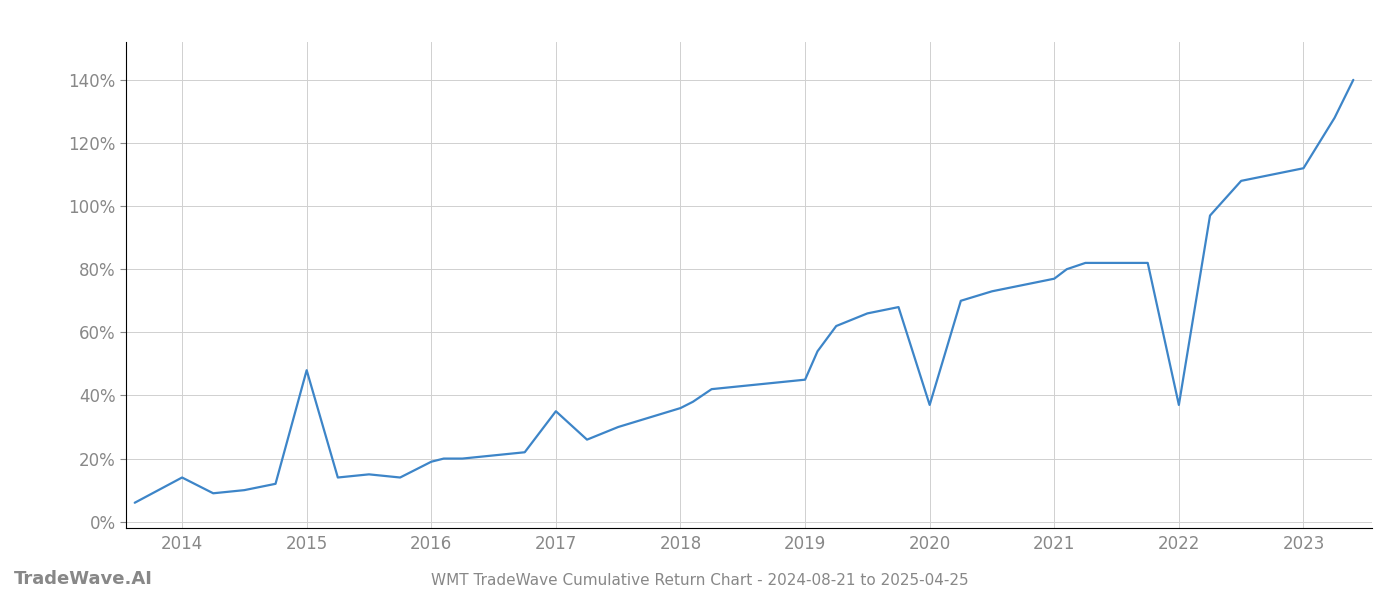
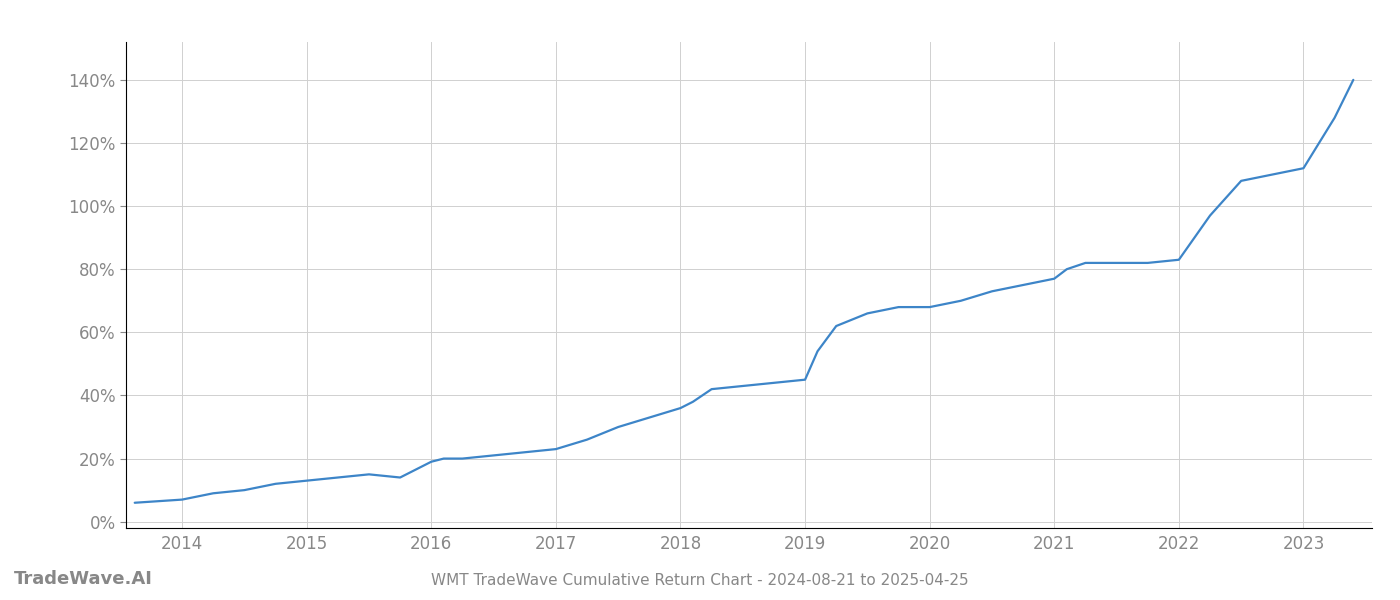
2014: 14% -> 7%
2015: 48% -> 13%
2017: 35% -> 23%
2020: 37% -> 68%
2022: 37% -> 83%
